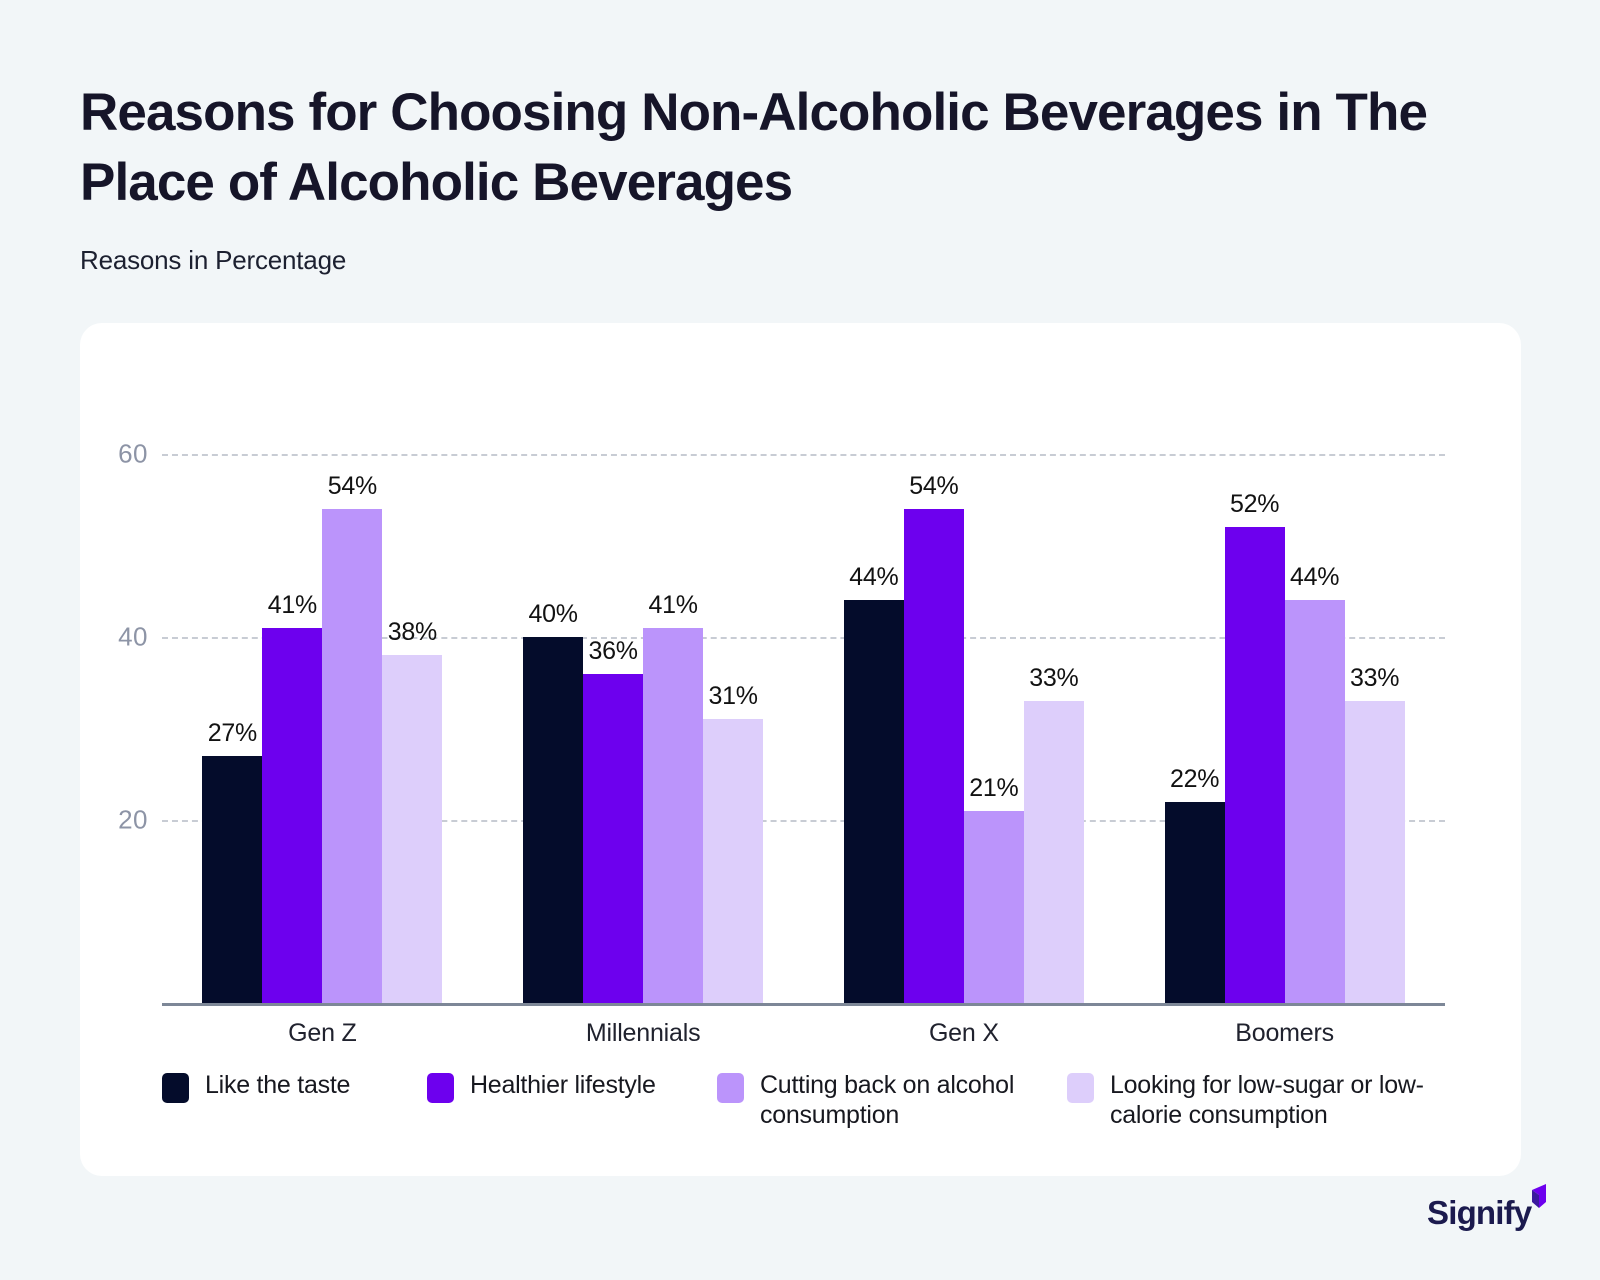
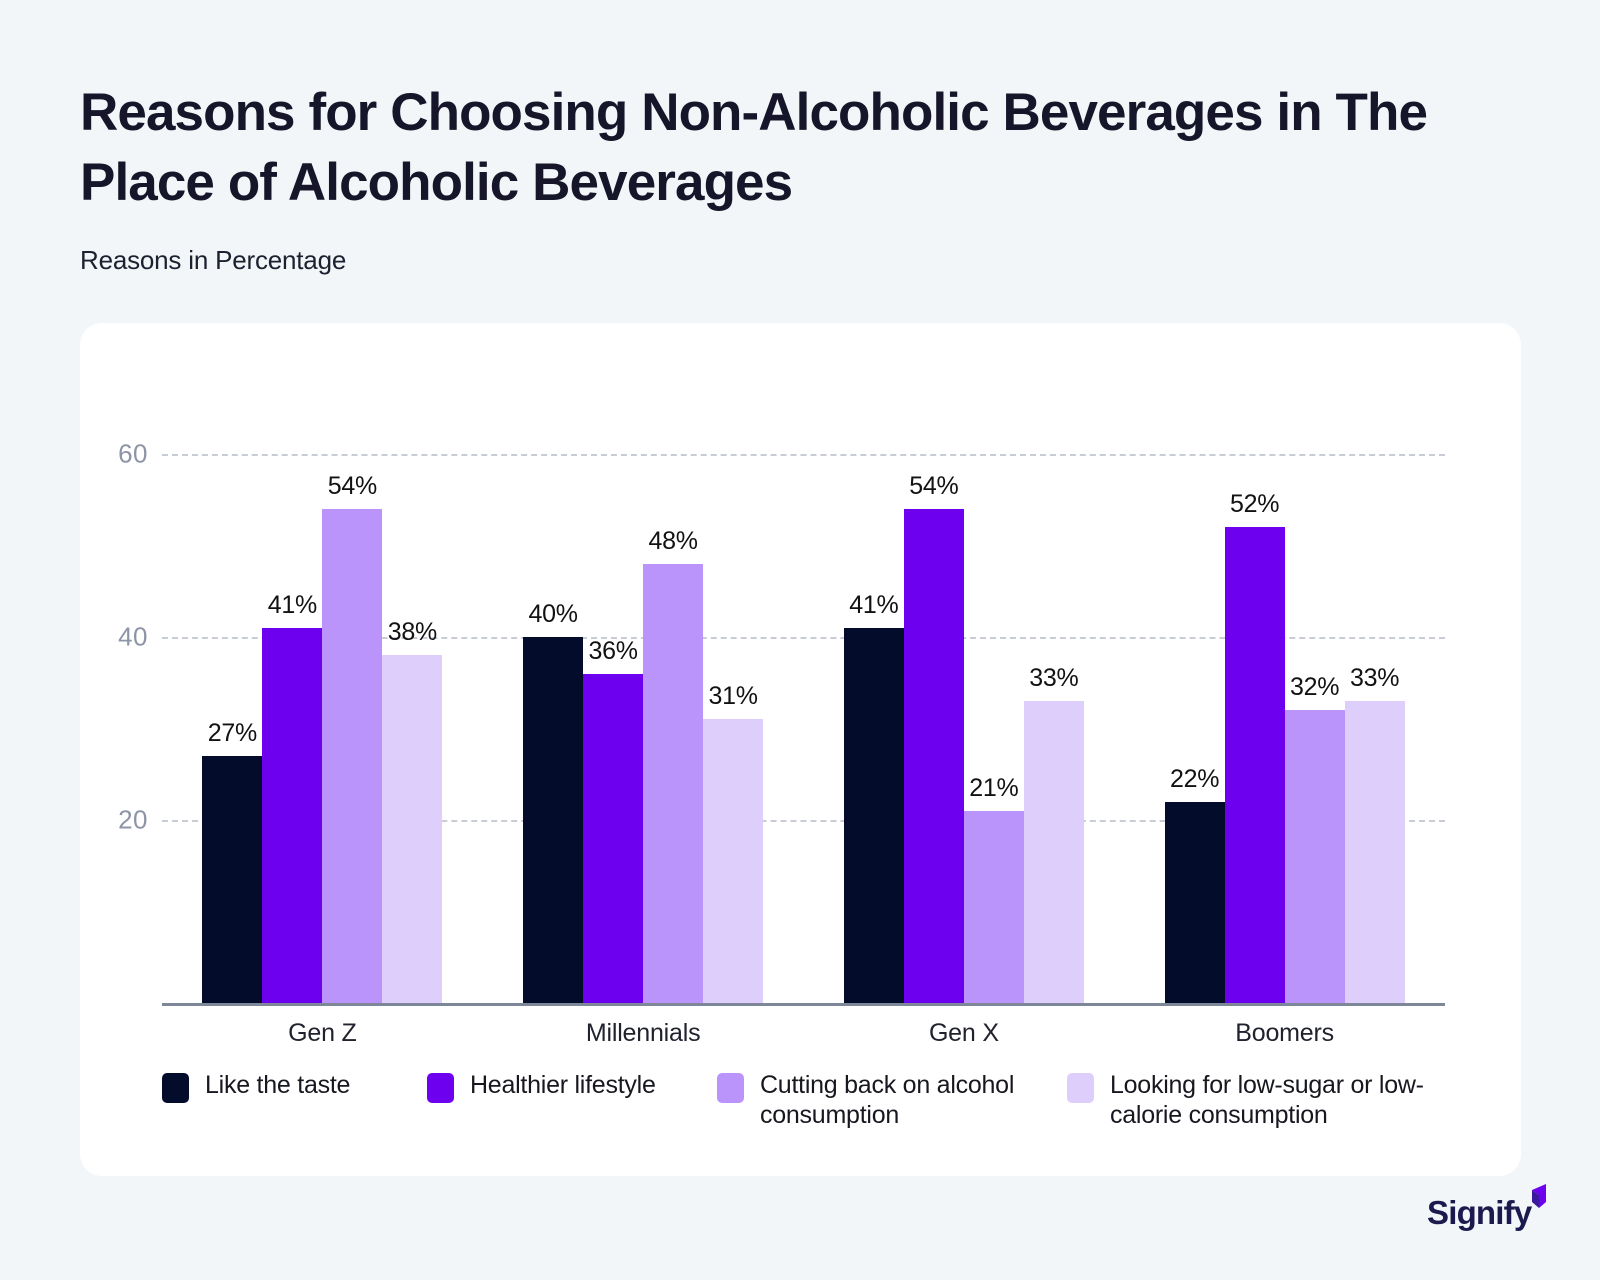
Cutting back on alcohol consumption/Millennials: 41% -> 48%
Like the taste/Gen X: 44% -> 41%
Cutting back on alcohol consumption/Boomers: 44% -> 32%
